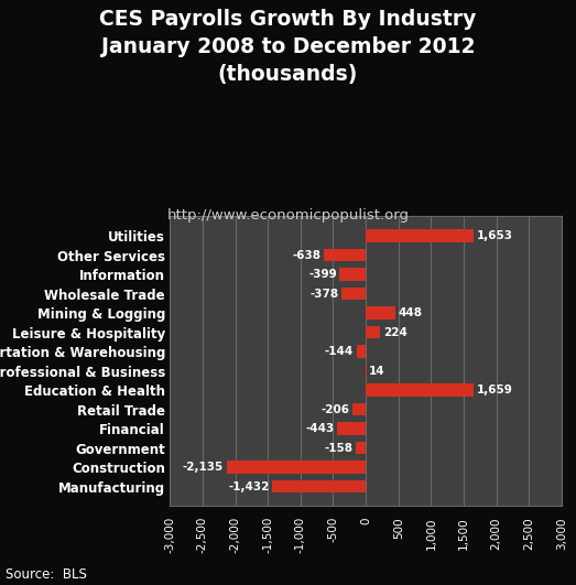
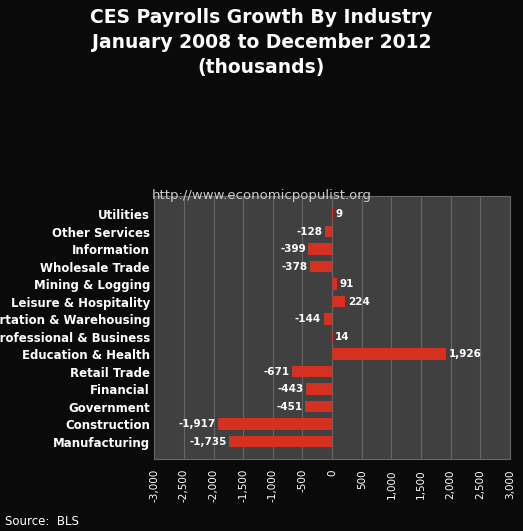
Utilities: 1,653 -> 9
Other Services: -638 -> -128
Mining & Logging: 448 -> 91
Education & Health: 1,659 -> 1,926
Retail Trade: -206 -> -671
Government: -158 -> -451
Construction: -2,135 -> -1,917
Manufacturing: -1,432 -> -1,735
